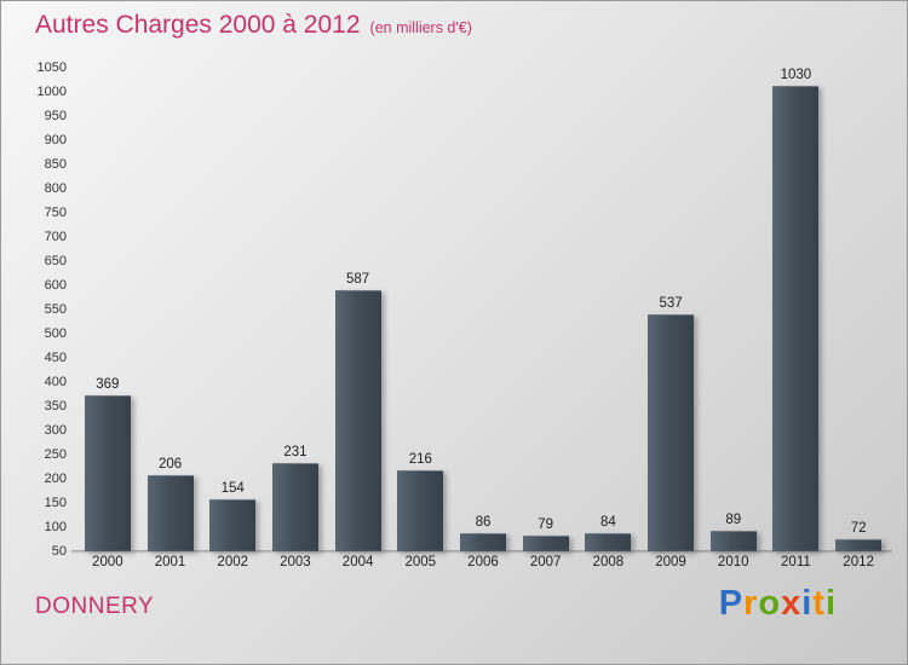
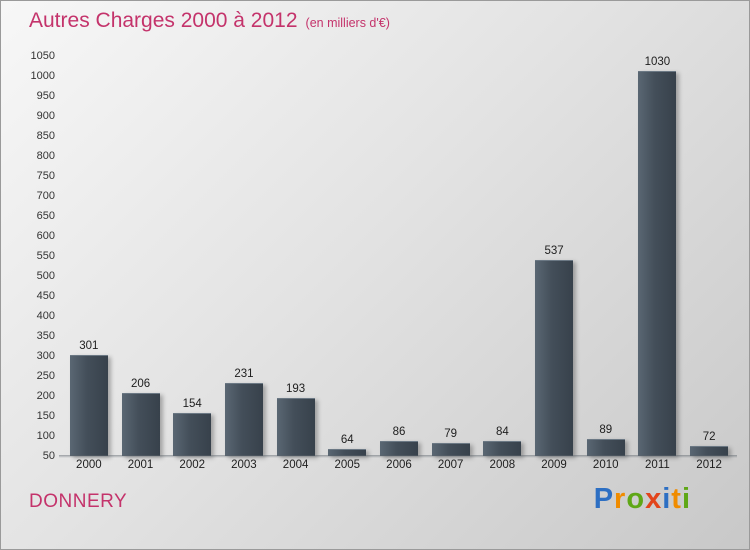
2000: 369 -> 301
2004: 587 -> 193
2005: 216 -> 64
